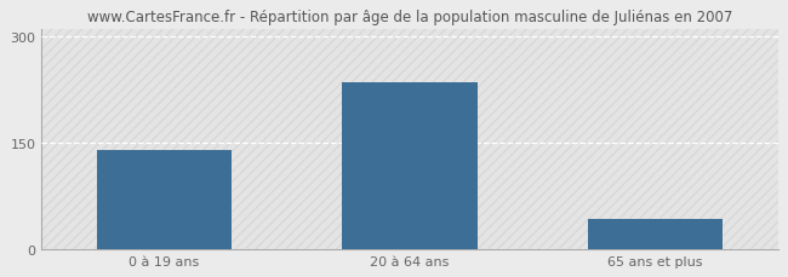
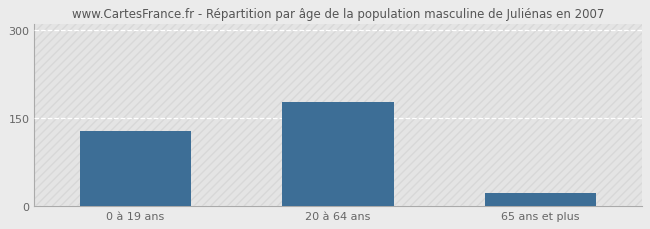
0 à 19 ans: 140 -> 128
20 à 64 ans: 236 -> 178
65 ans et plus: 42 -> 22
